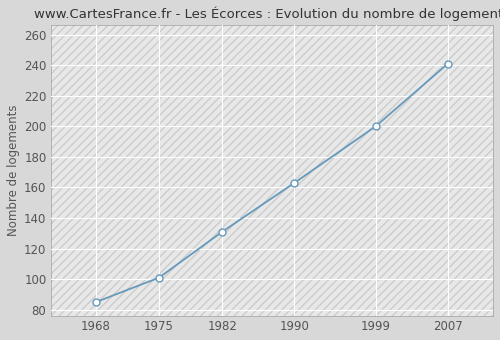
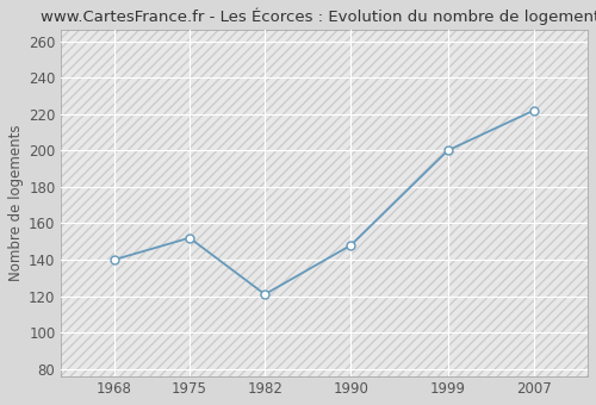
1968: 85 -> 140
1975: 101 -> 152
1982: 131 -> 121
1990: 163 -> 148
2007: 241 -> 222
